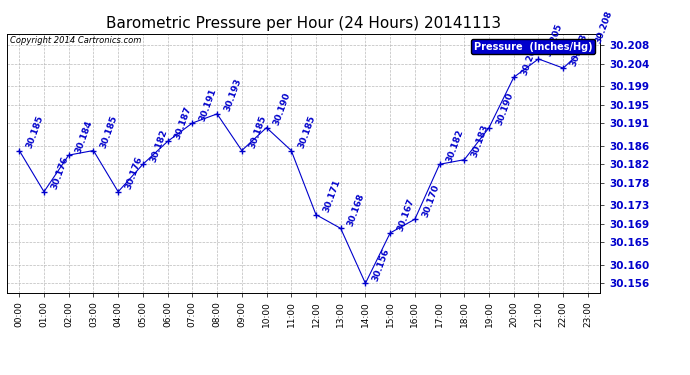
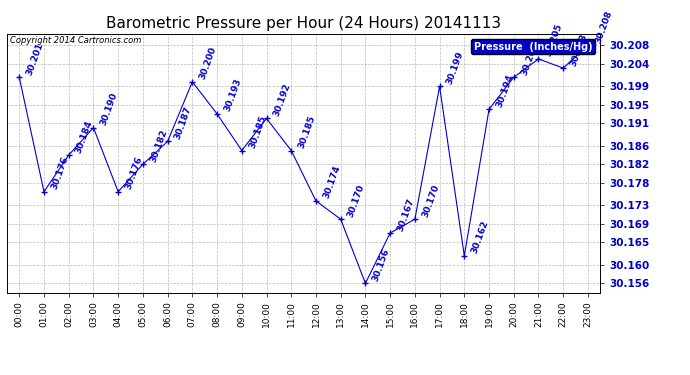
00:00: 30.185 -> 30.201
03:00: 30.185 -> 30.190
07:00: 30.191 -> 30.200
10:00: 30.190 -> 30.192
12:00: 30.171 -> 30.174
13:00: 30.168 -> 30.170
17:00: 30.182 -> 30.199
18:00: 30.183 -> 30.162
19:00: 30.190 -> 30.194
